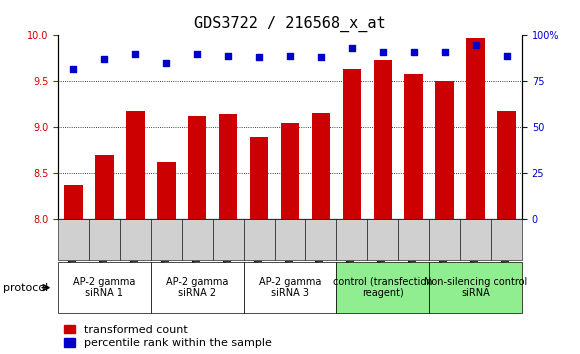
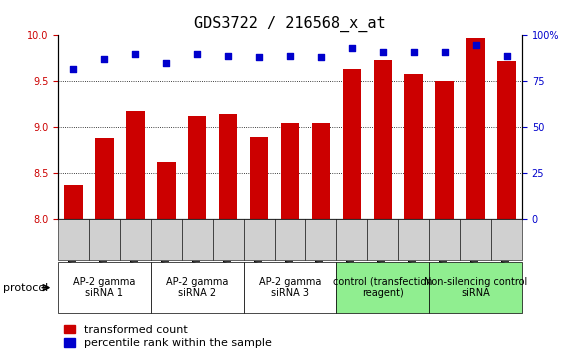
transformed count/GSM388425: 8.70 -> 8.88
transformed count/GSM388432: 9.16 -> 9.05
transformed count/GSM388435: 9.18 -> 9.72
